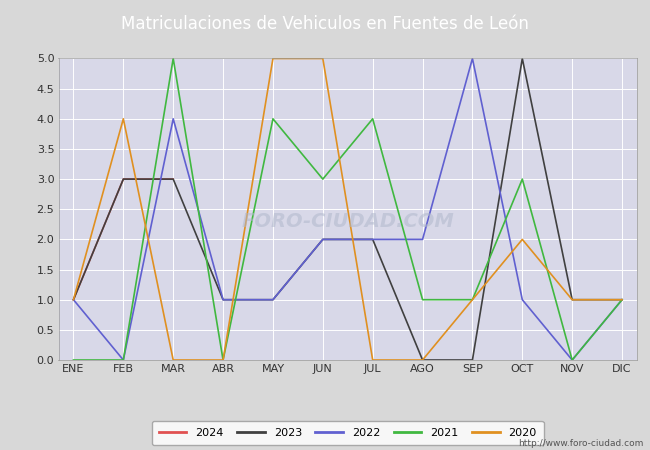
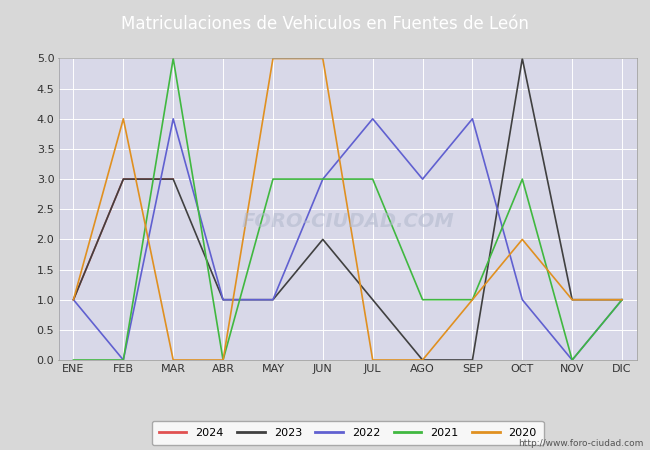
2021/MAY: 4 -> 3
2022/JUN: 2 -> 3
2023/JUL: 2 -> 1
2022/JUL: 2 -> 4
2021/JUL: 4 -> 3
2022/AGO: 2 -> 3
2022/SEP: 5 -> 4
